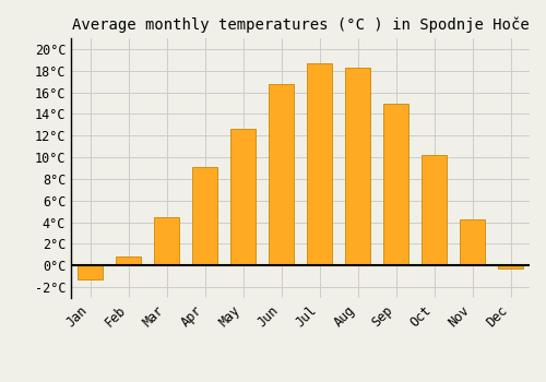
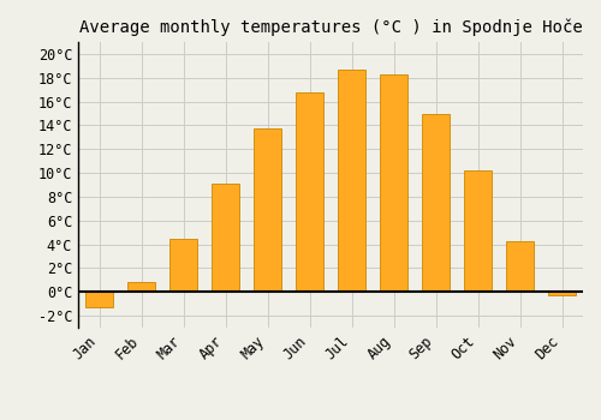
May: 12.6°C -> 13.7°C
